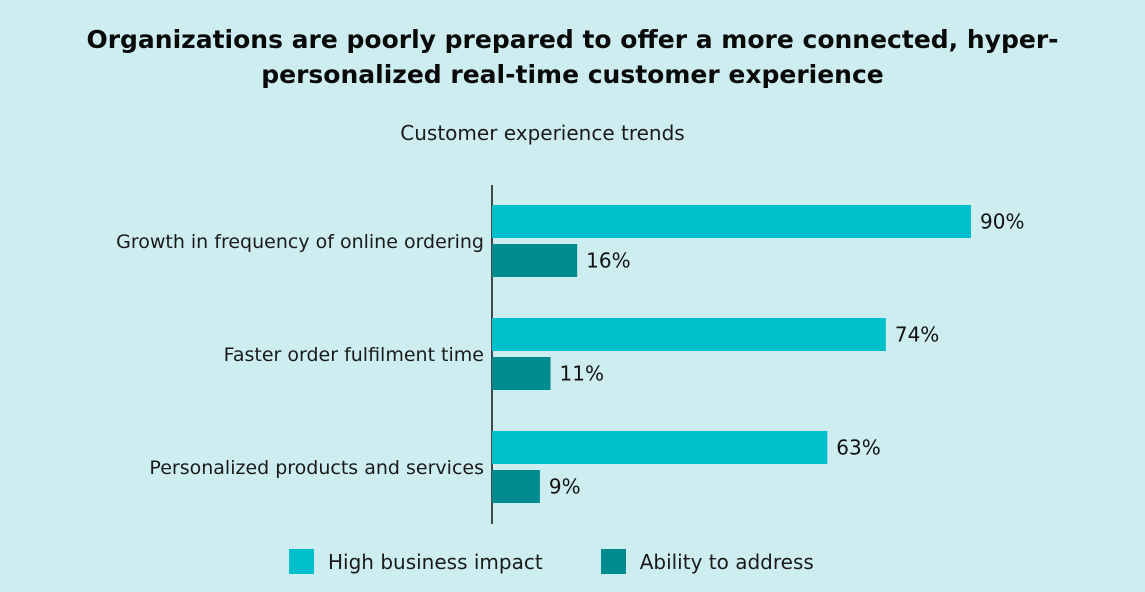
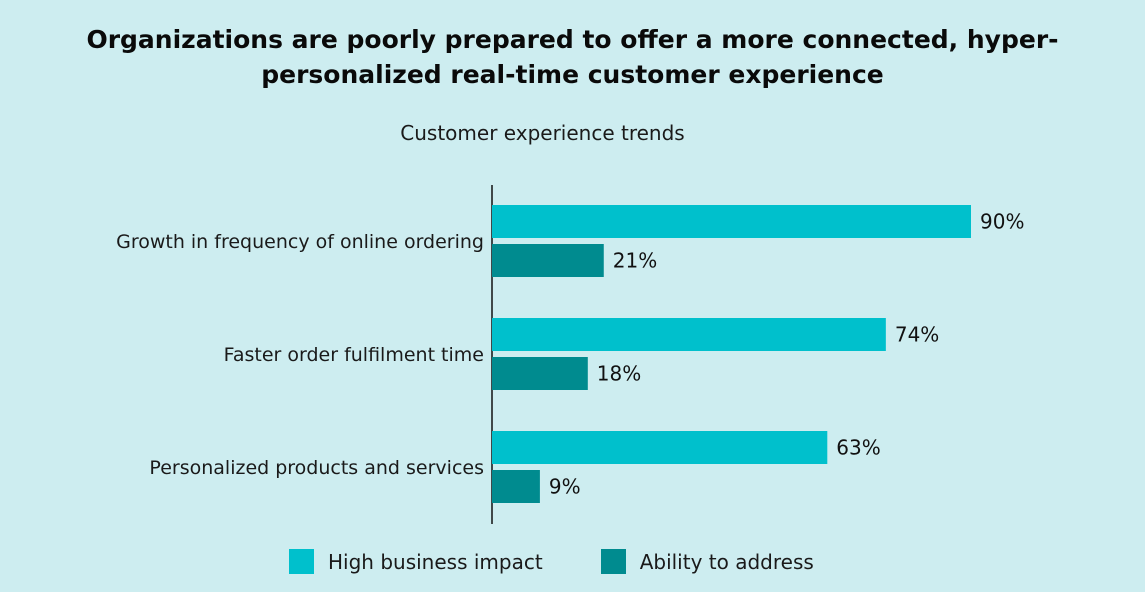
Ability to address/Growth in frequency of online ordering: 16% -> 21%
Ability to address/Faster order fulfilment time: 11% -> 18%
